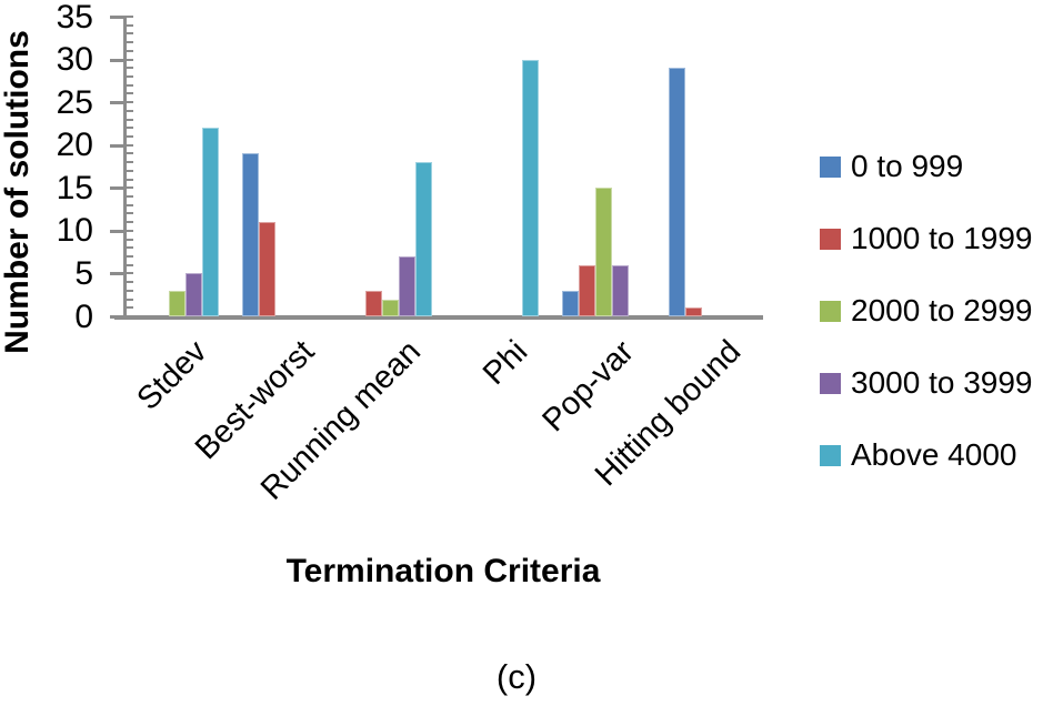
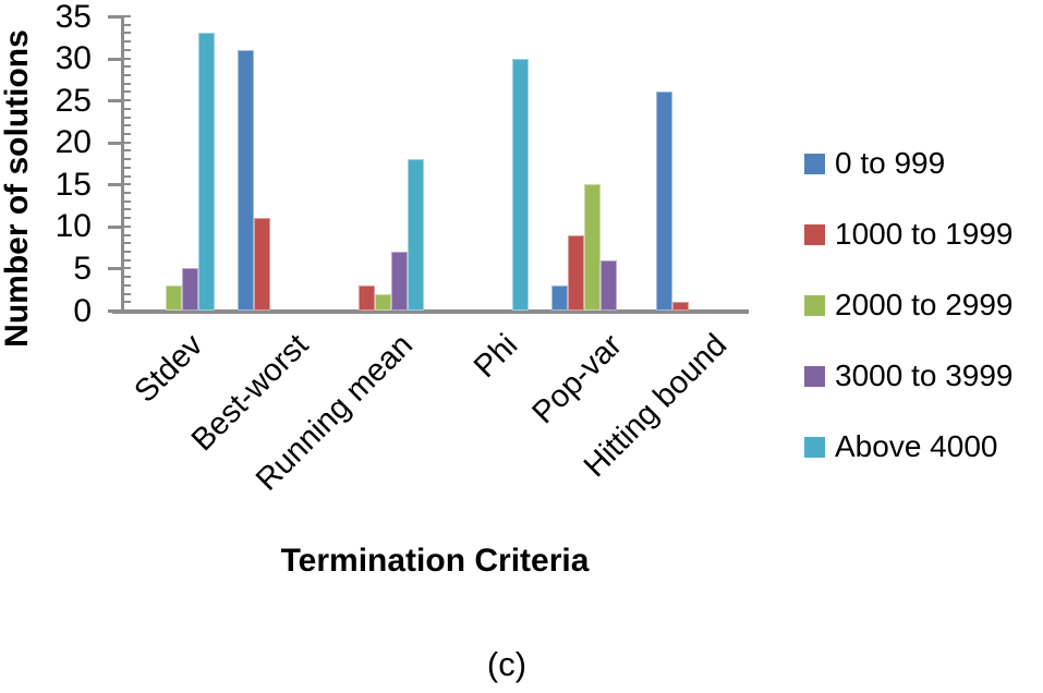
Above 4000/Stdev: 22 -> 33
0 to 999/Best-worst: 19 -> 31
1000 to 1999/Pop-var: 6 -> 9
0 to 999/Hitting bound: 29 -> 26
